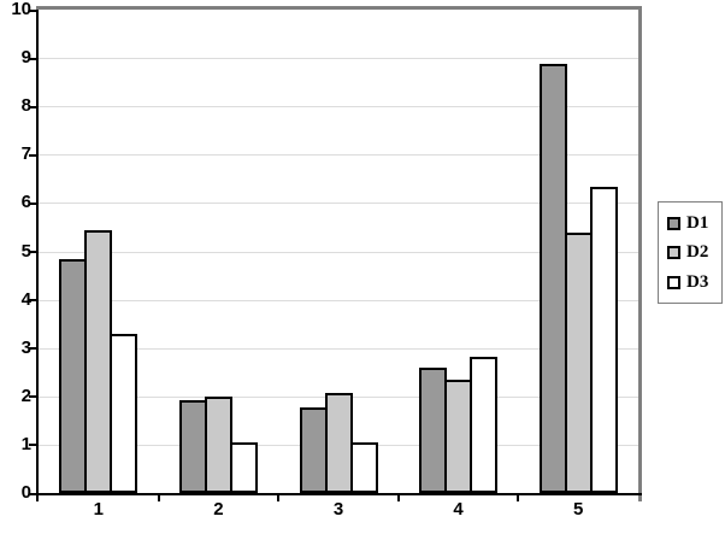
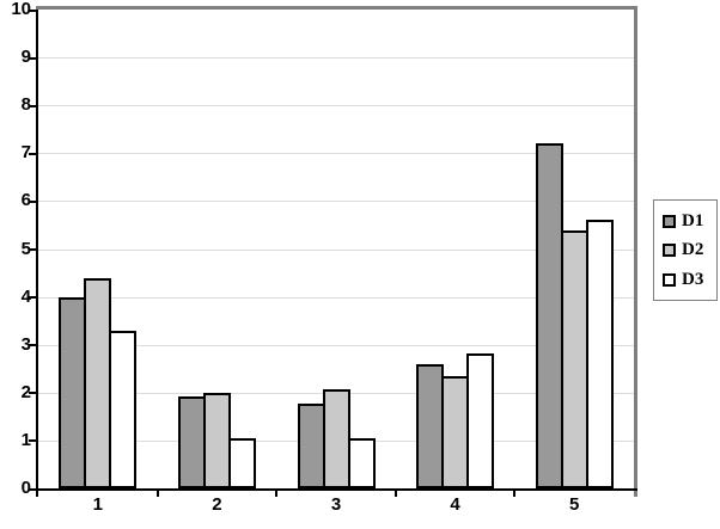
D1/1: 4.8 -> 4.0
D2/1: 5.5 -> 4.4
D1/5: 8.9 -> 7.2
D3/5: 6.3 -> 5.6
